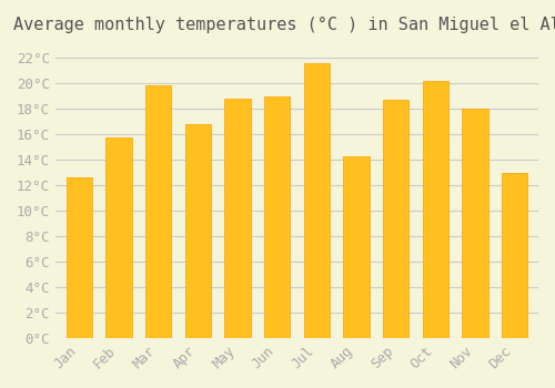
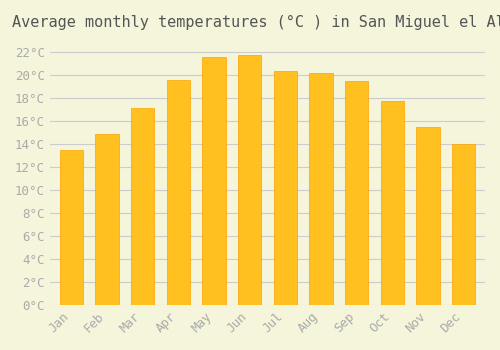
Jan: 12.6°C -> 13.5°C
Feb: 15.8°C -> 14.9°C
Mar: 19.9°C -> 17.2°C
Apr: 16.8°C -> 19.6°C
May: 18.8°C -> 21.6°C
Jun: 19.0°C -> 21.8°C
Jul: 21.6°C -> 20.4°C
Aug: 14.3°C -> 20.2°C
Sep: 18.7°C -> 19.5°C
Oct: 20.2°C -> 17.8°C
Nov: 18.0°C -> 15.5°C
Dec: 13.0°C -> 14.0°C
